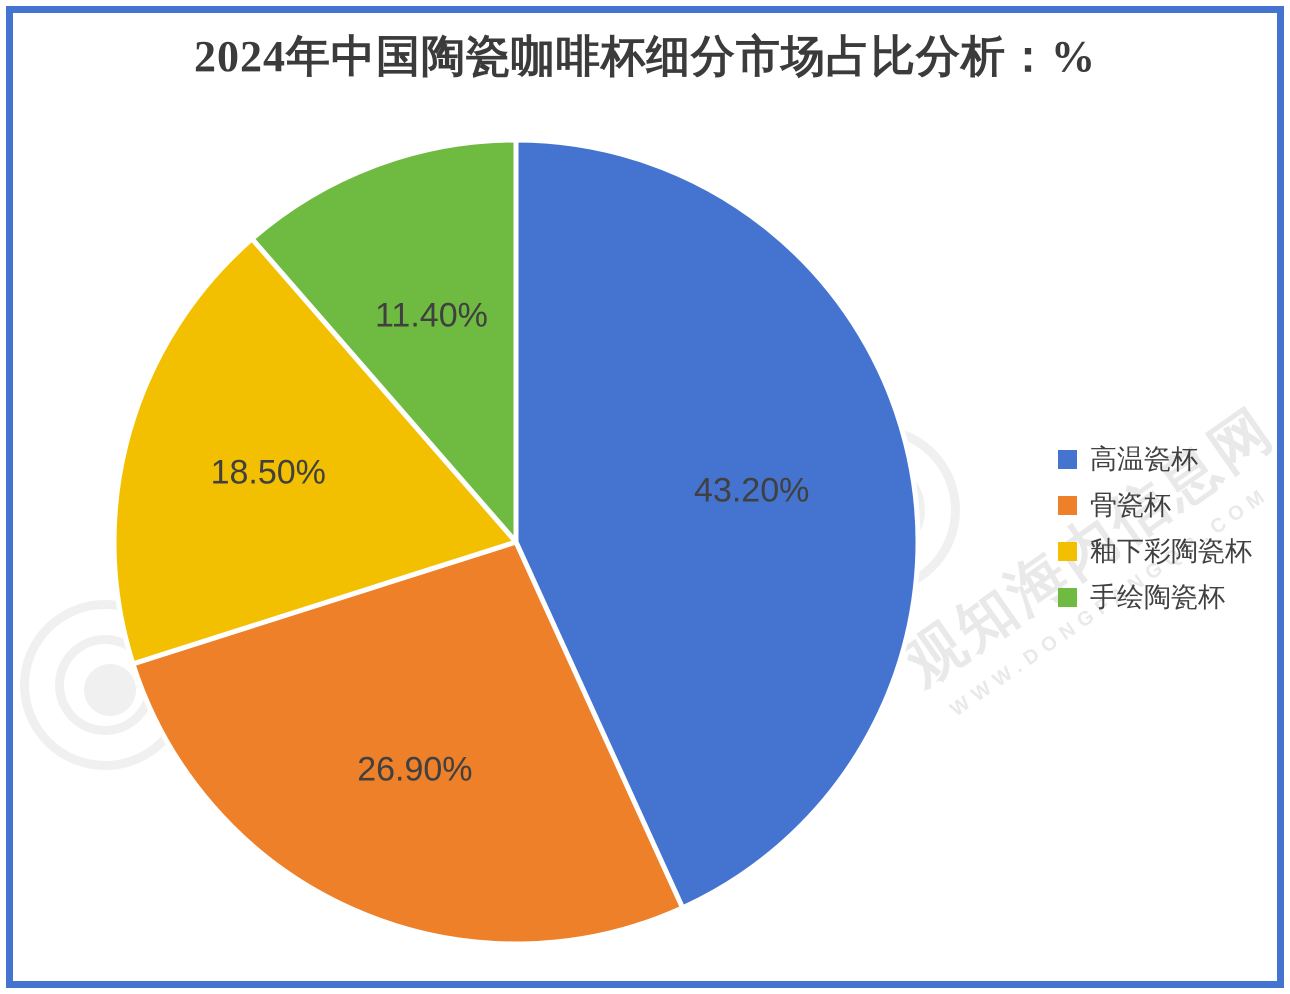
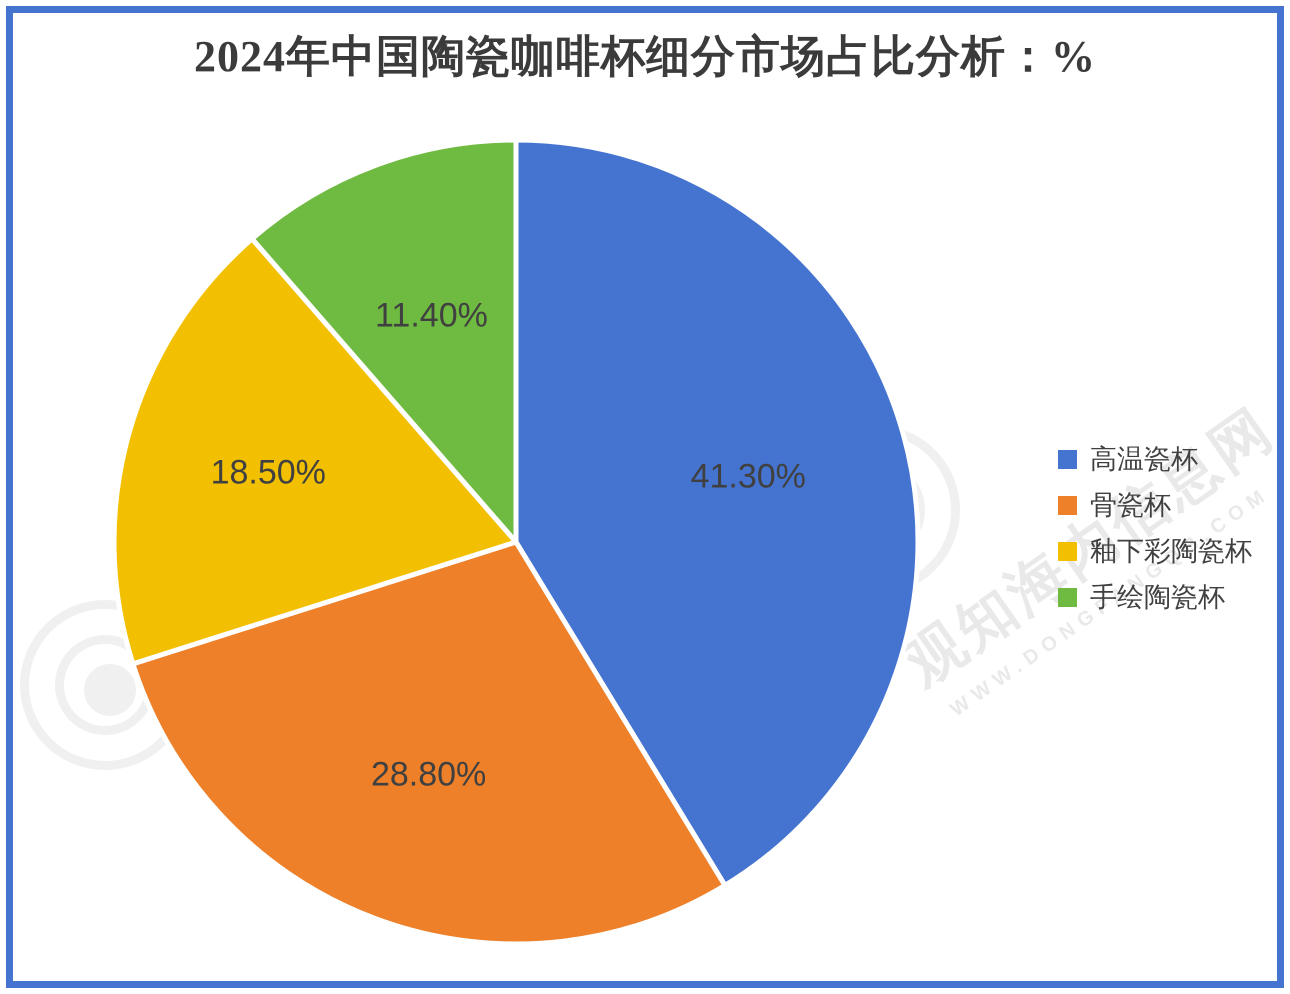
高温瓷杯: 43.20% -> 41.30%
骨瓷杯: 26.90% -> 28.80%
